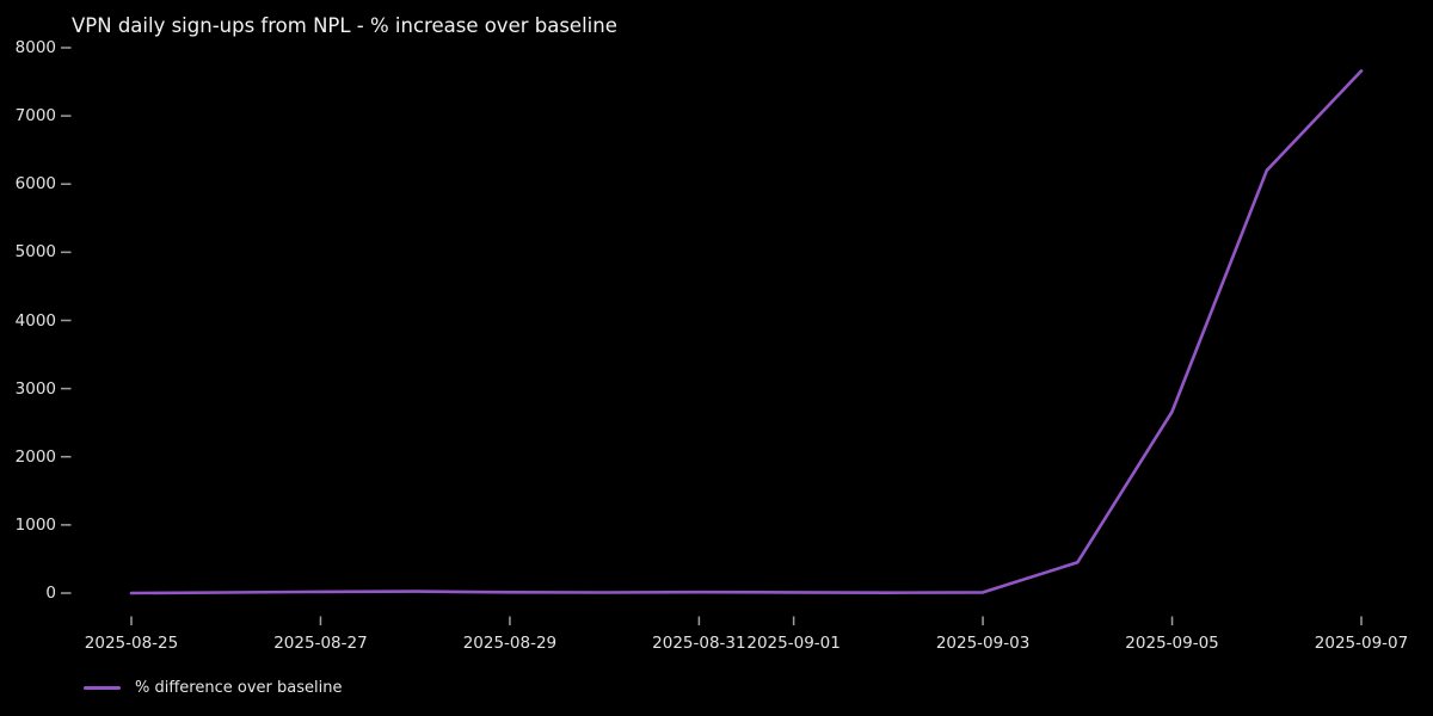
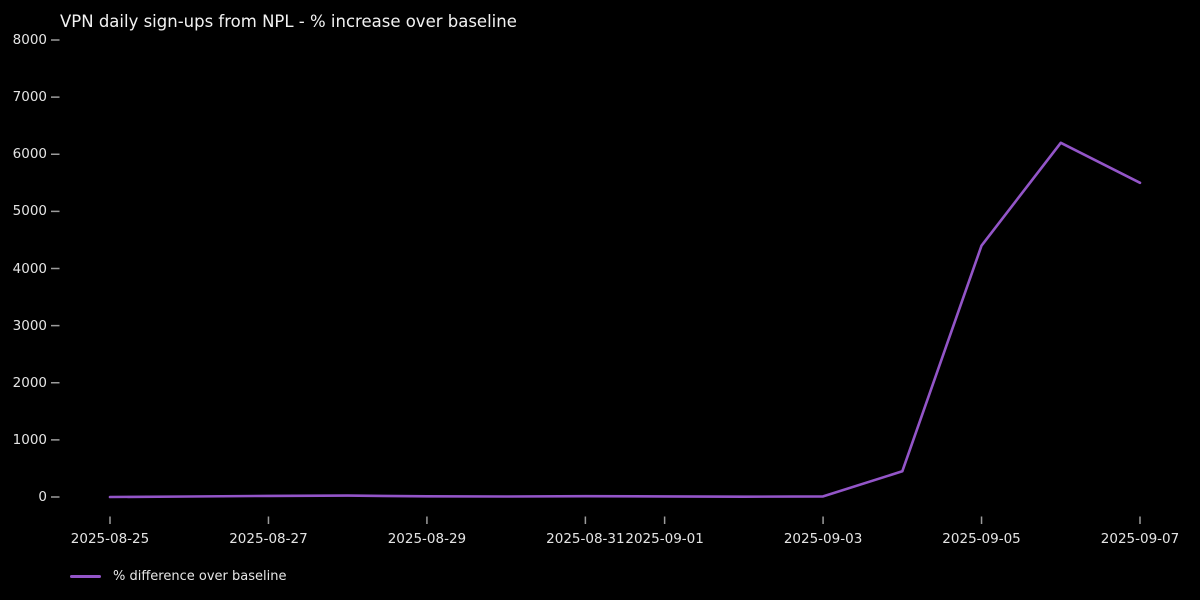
2025-09-05: 2700 -> 4400
2025-09-07: 7700 -> 5500
